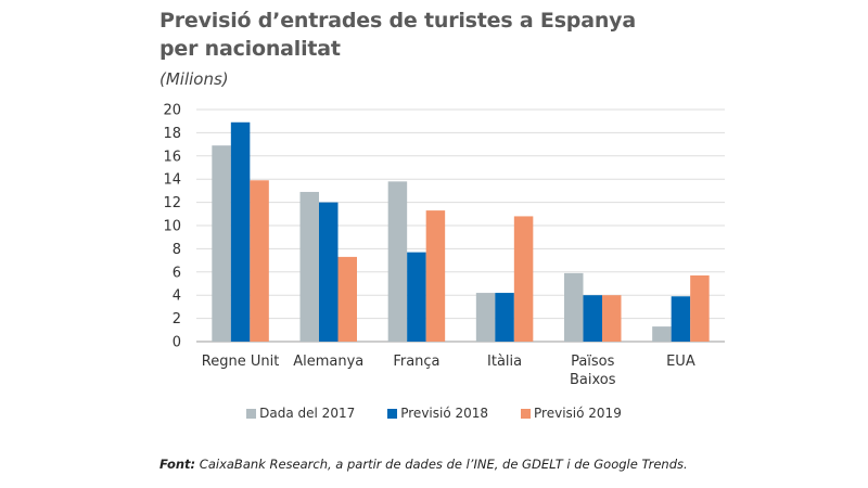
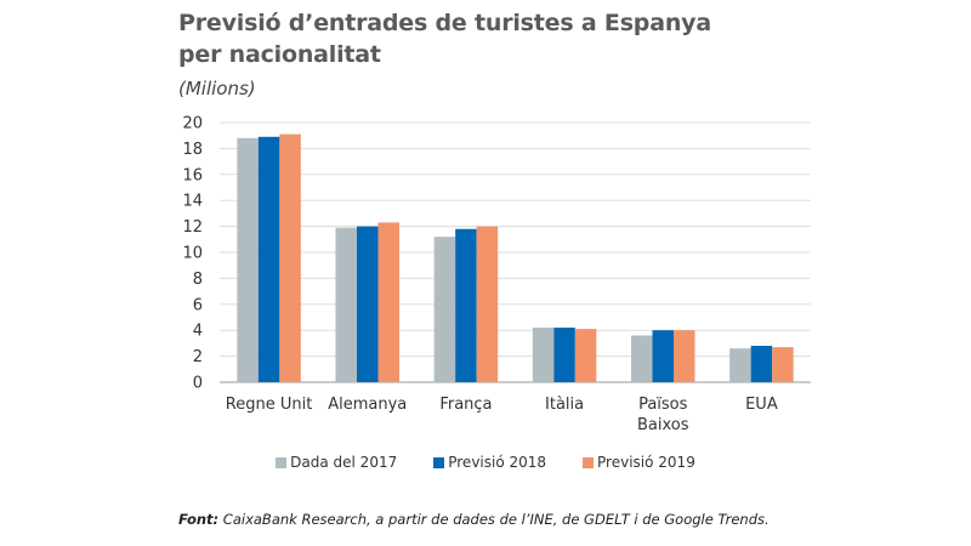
Dada del 2017/Regne Unit: 16.9 -> 18.8
Previsió 2019/Regne Unit: 13.9 -> 19.1
Dada del 2017/Alemanya: 12.9 -> 11.9
Previsió 2019/Alemanya: 7.3 -> 12.3
Dada del 2017/França: 13.8 -> 11.2
Previsió 2018/França: 7.7 -> 11.8
Previsió 2019/França: 11.3 -> 12.0
Previsió 2019/Itàlia: 10.8 -> 4.1
Dada del 2017/Països Baixos: 5.9 -> 3.6
Dada del 2017/EUA: 1.3 -> 2.6
Previsió 2018/EUA: 3.9 -> 2.8
Previsió 2019/EUA: 5.7 -> 2.7
